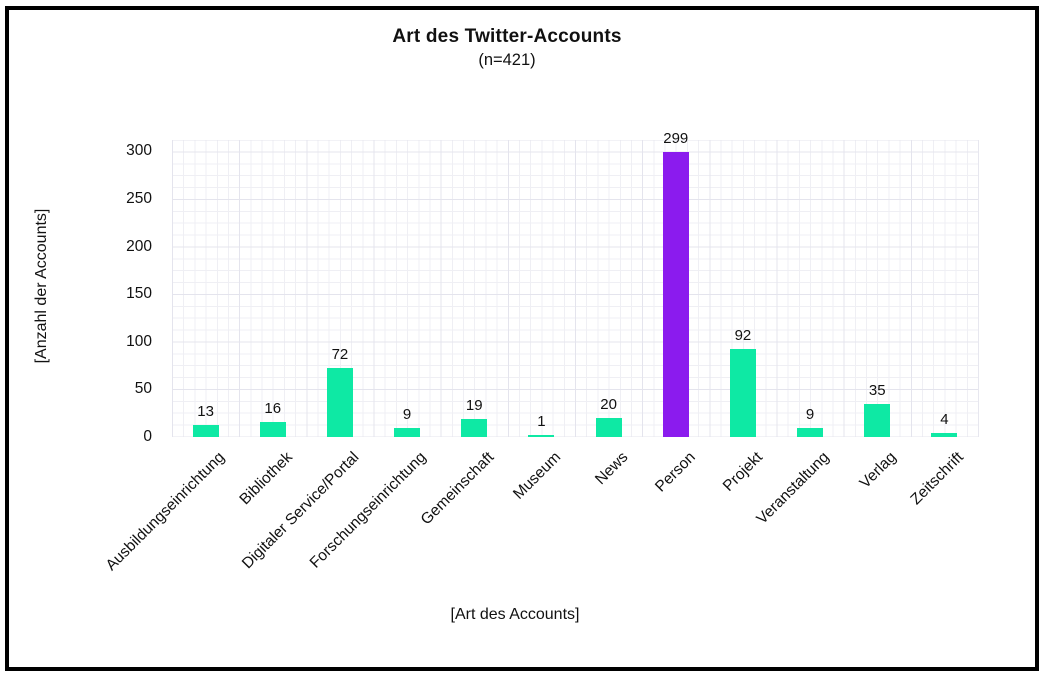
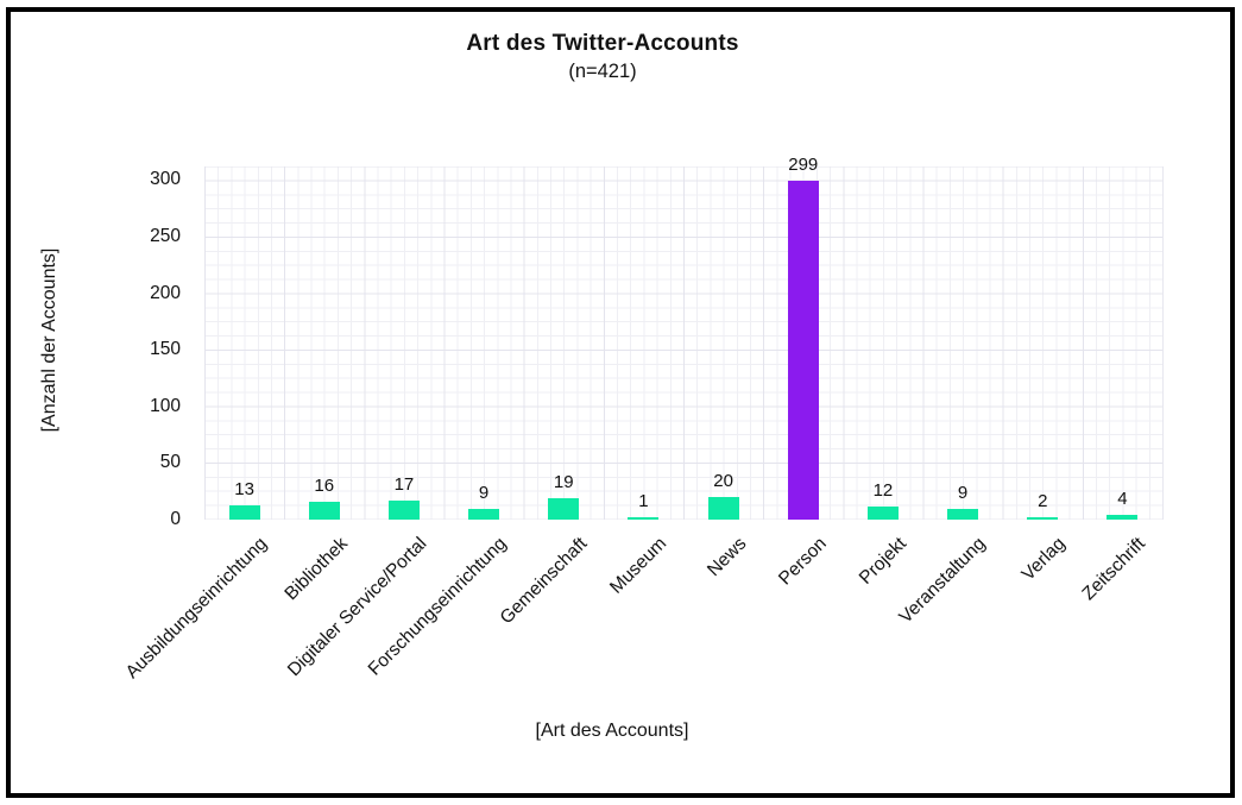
Digitaler Service/Portal: 72 -> 17
Projekt: 92 -> 12
Verlag: 35 -> 2
